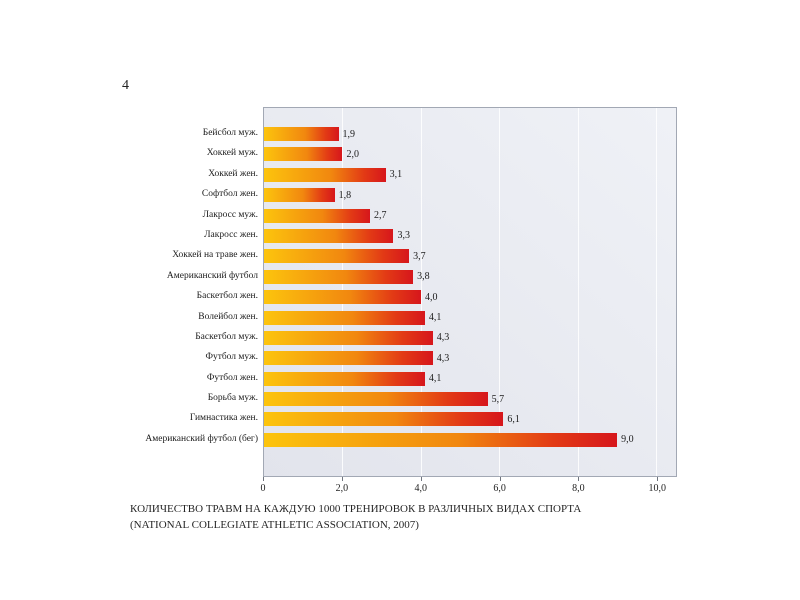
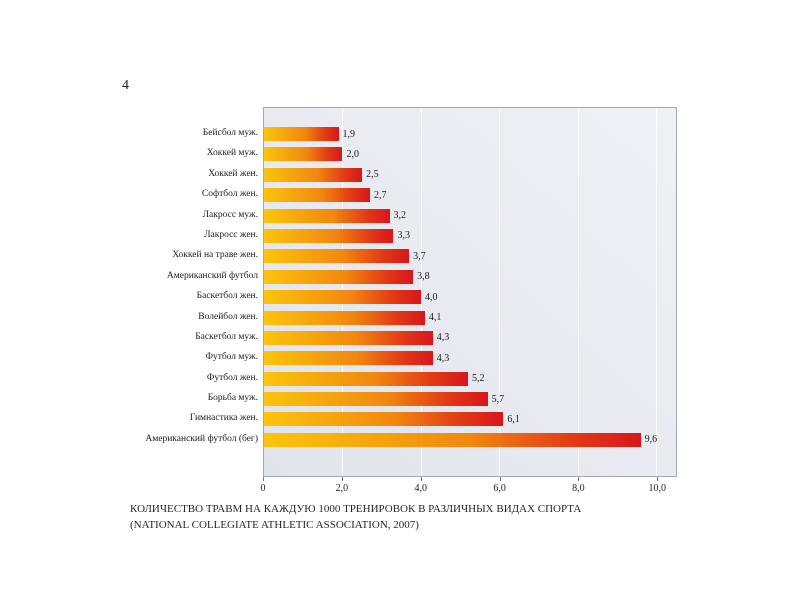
Хоккей жен.: 3,1 -> 2,5
Софтбол жен.: 1,8 -> 2,7
Лакросс муж.: 2,7 -> 3,2
Футбол жен.: 4,1 -> 5,2
Американский футбол (бег): 9,0 -> 9,6
